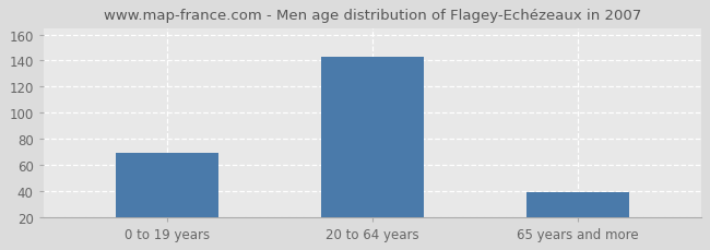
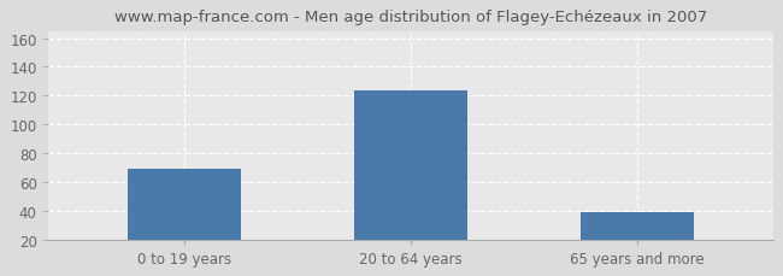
20 to 64 years: 143 -> 124
